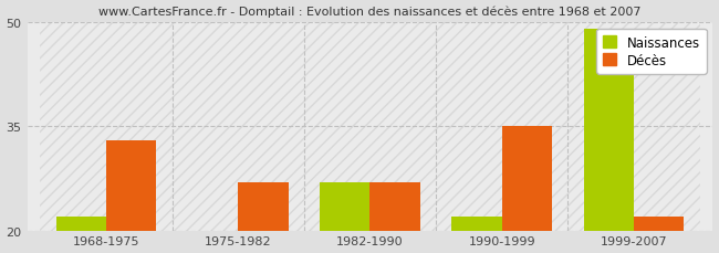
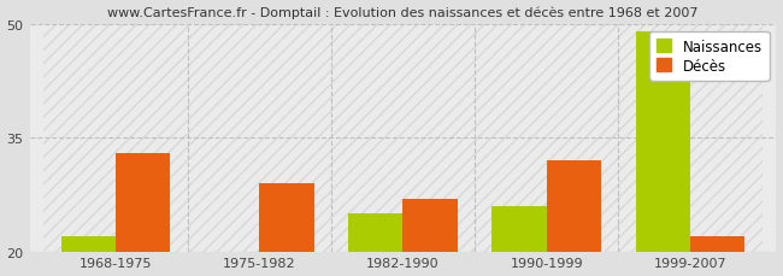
Décès/1975-1982: 27 -> 29
Naissances/1982-1990: 27 -> 25
Naissances/1990-1999: 22 -> 26
Décès/1990-1999: 35 -> 32
